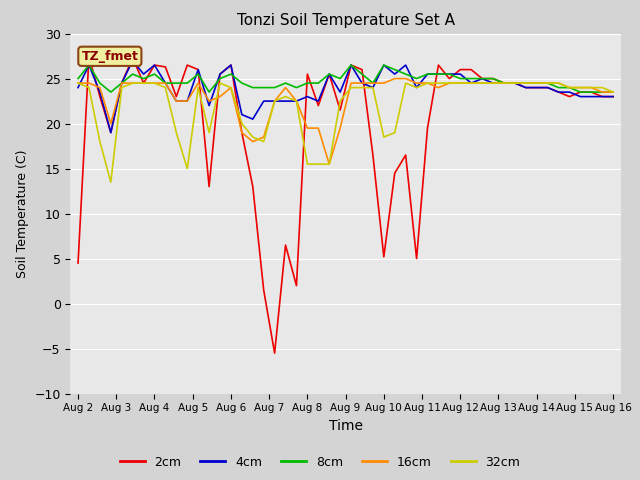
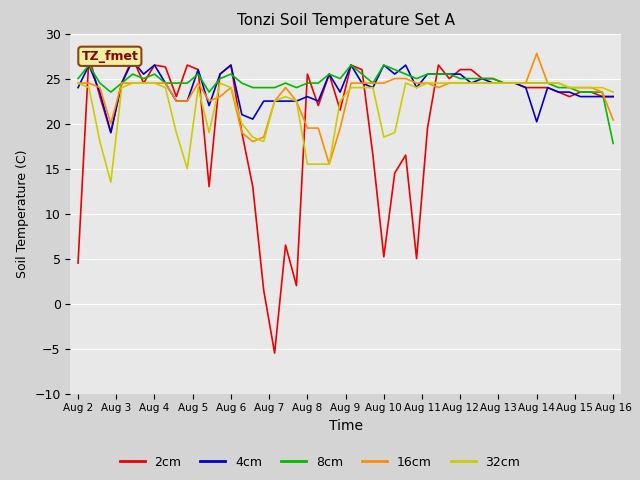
4cm/Aug 14: 24.0 -> 20.2
16cm/Aug 14: 24.5 -> 27.8
8cm/Aug 16: 23.5 -> 17.8
16cm/Aug 16: 23.5 -> 20.4
